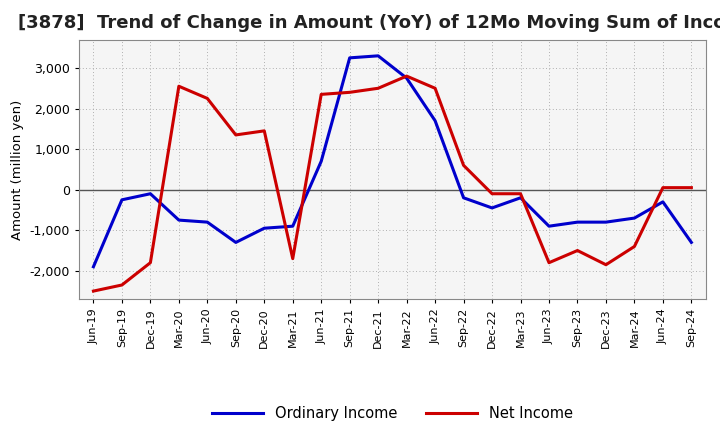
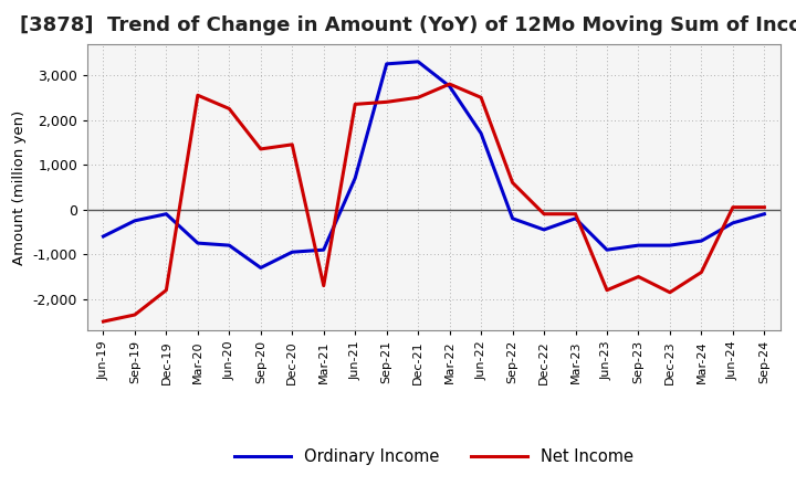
Ordinary Income/Jun-19: -1,900 -> -600
Ordinary Income/Sep-24: -1,300 -> -100
